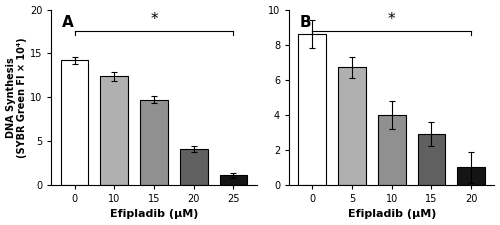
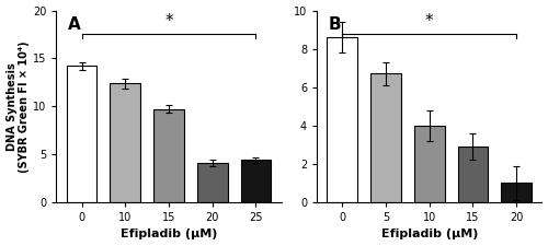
25: 1.1 -> 4.4
